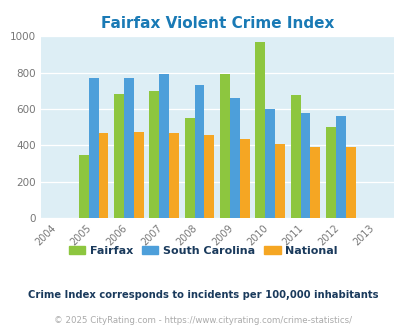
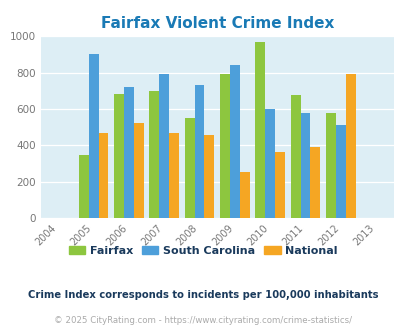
South Carolina/2005: 770 -> 900
South Carolina/2006: 770 -> 720
National/2006: 480 -> 520
South Carolina/2009: 660 -> 840
National/2009: 430 -> 250
National/2010: 410 -> 360
Fairfax/2012: 500 -> 580
South Carolina/2012: 560 -> 510
National/2012: 390 -> 790
